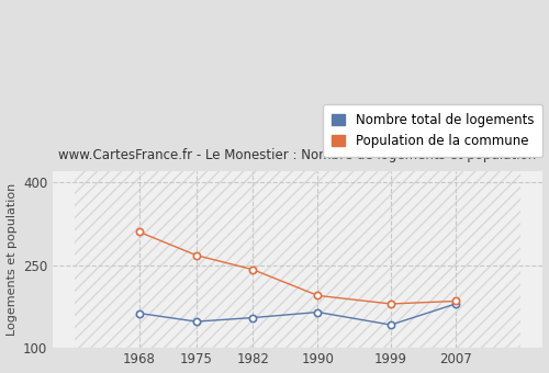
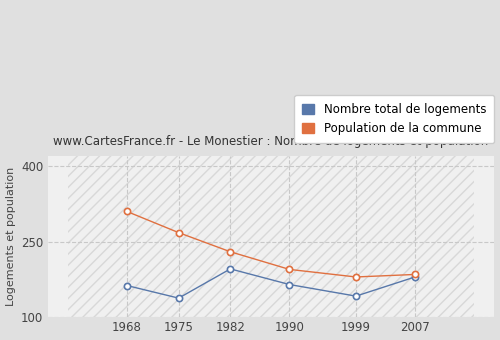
Nombre total de logements/1975: 148 -> 138
Nombre total de logements/1982: 155 -> 196
Population de la commune/1982: 242 -> 230
